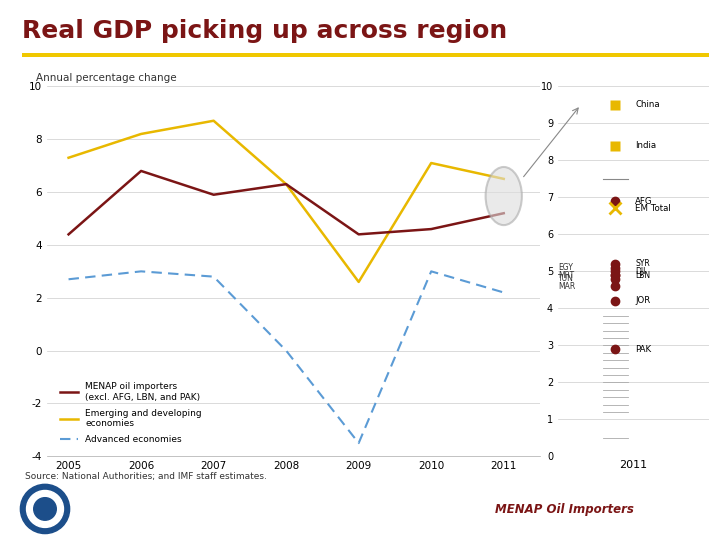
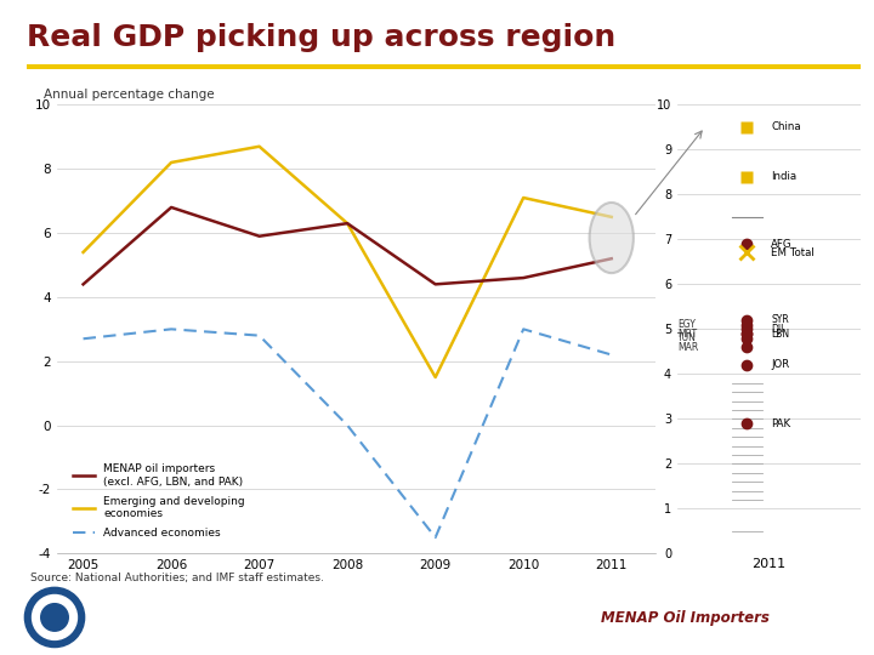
Emerging and developing economies/2005: 7.3 -> 5.4
Emerging and developing economies/2009: 2.6 -> 1.5
